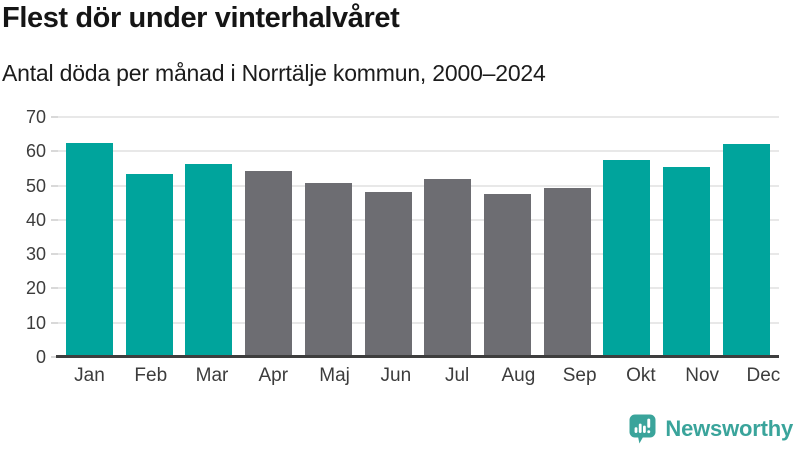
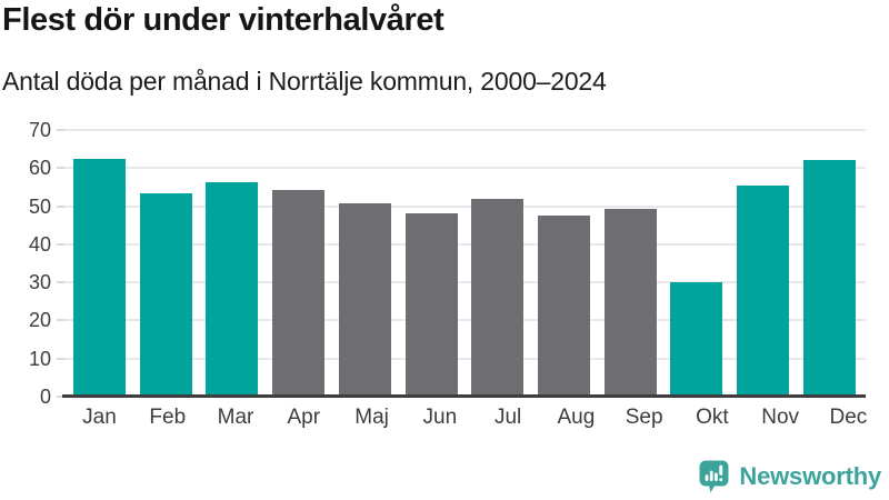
Okt: 58 -> 30
